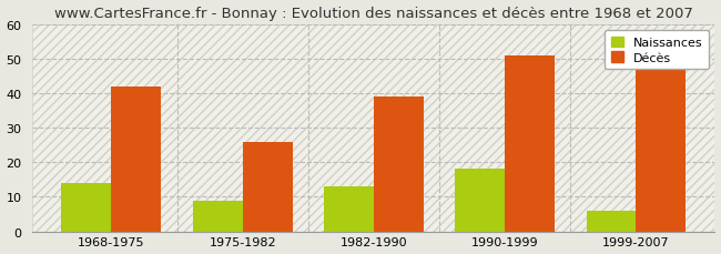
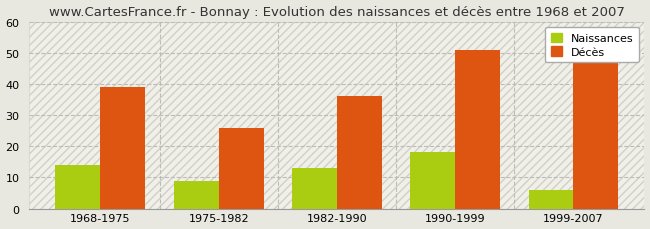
Décès/1968-1975: 42 -> 39
Décès/1982-1990: 39 -> 36
